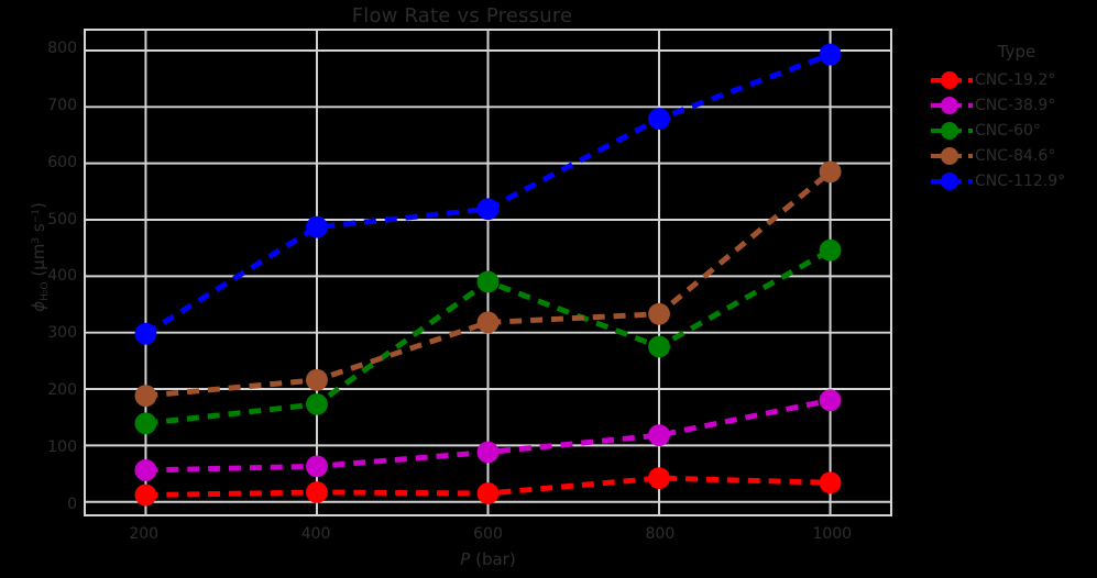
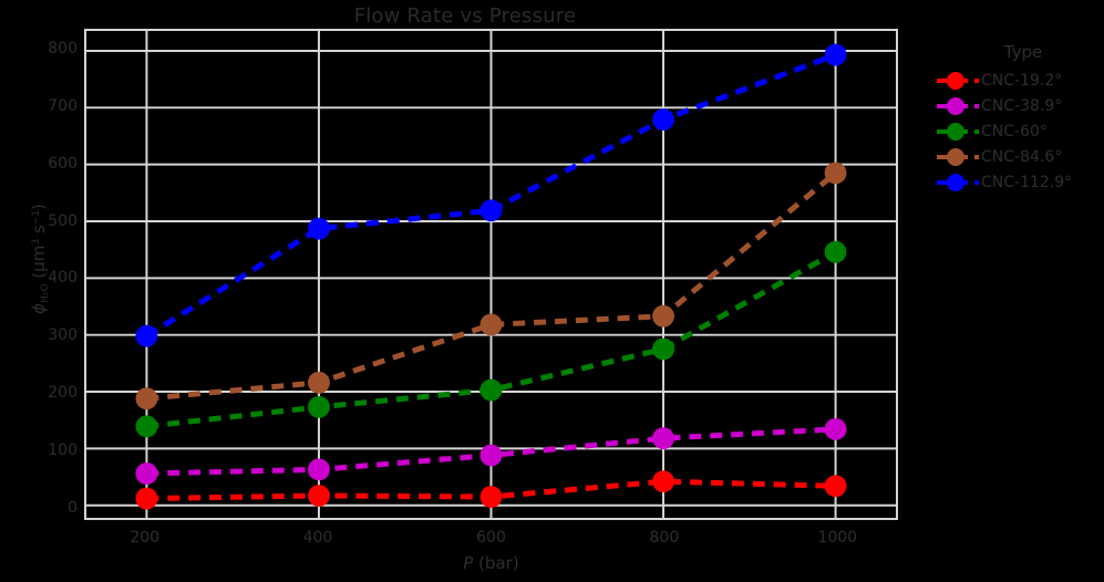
CNC-60°/600: 390 -> 200
CNC-38.9°/1000: 180 -> 130
